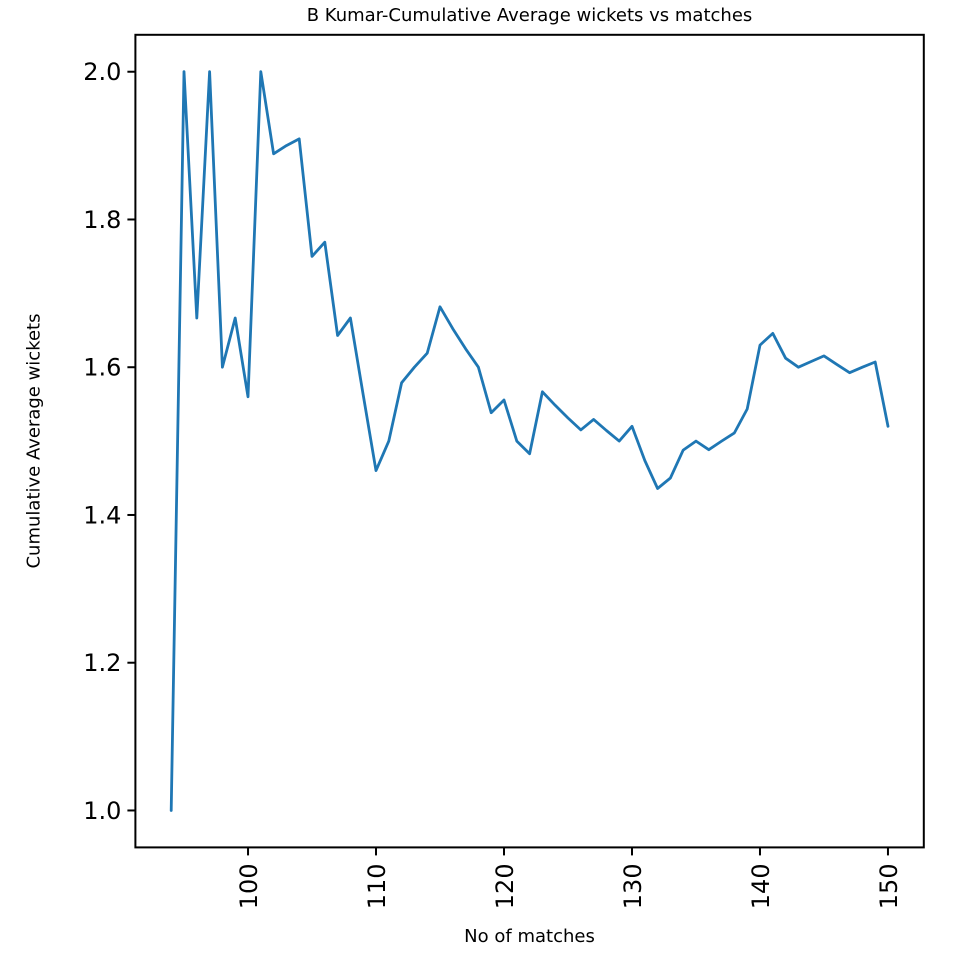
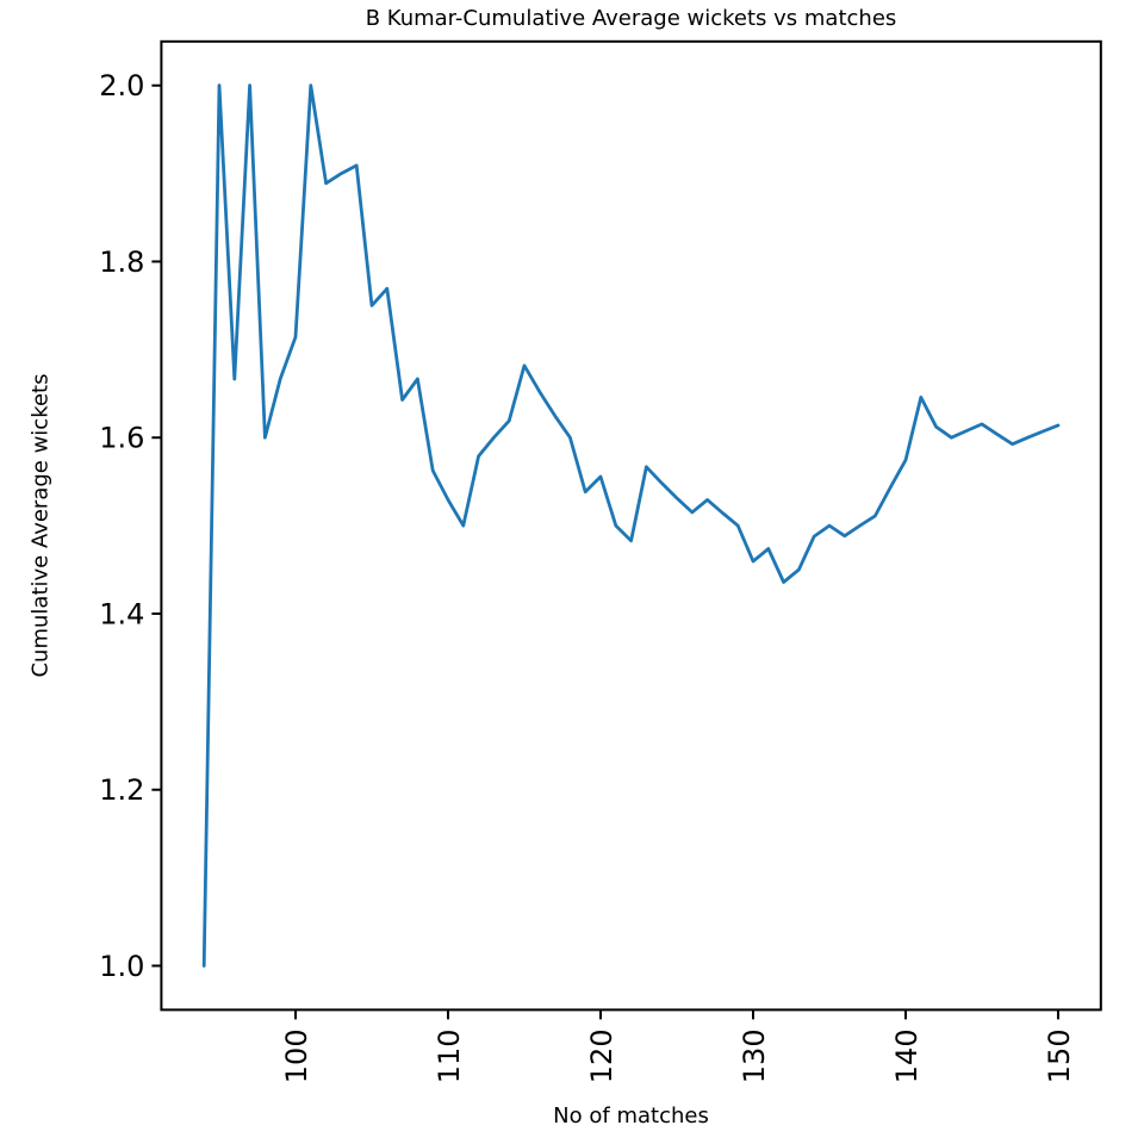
100: 1.56 -> 1.71
110: 1.46 -> 1.53
130: 1.52 -> 1.46
140: 1.63 -> 1.57
150: 1.52 -> 1.61
